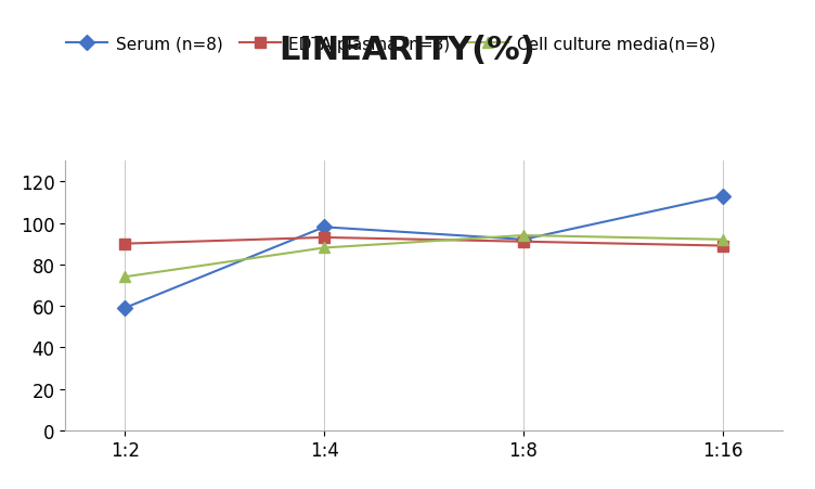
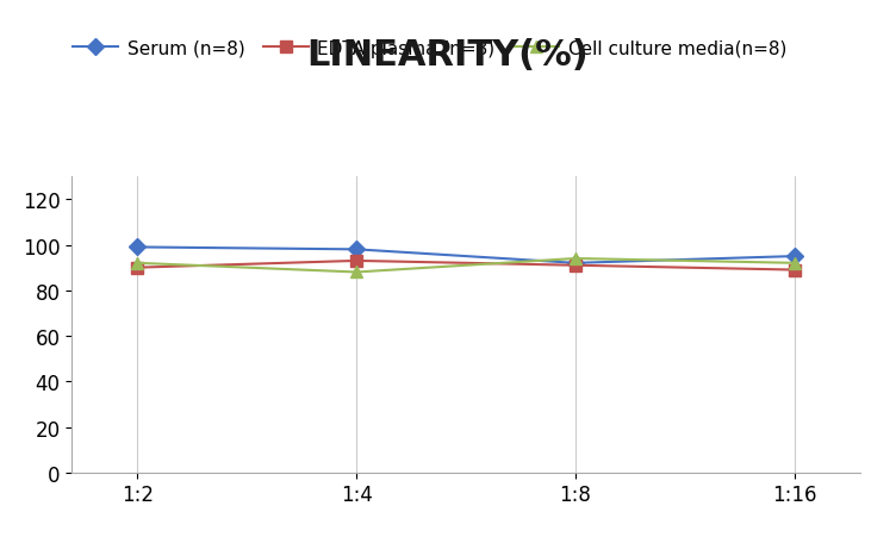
Serum (n=8)/1:2: 59 -> 99
Cell culture media(n=8)/1:2: 74 -> 92
Serum (n=8)/1:16: 113 -> 95
